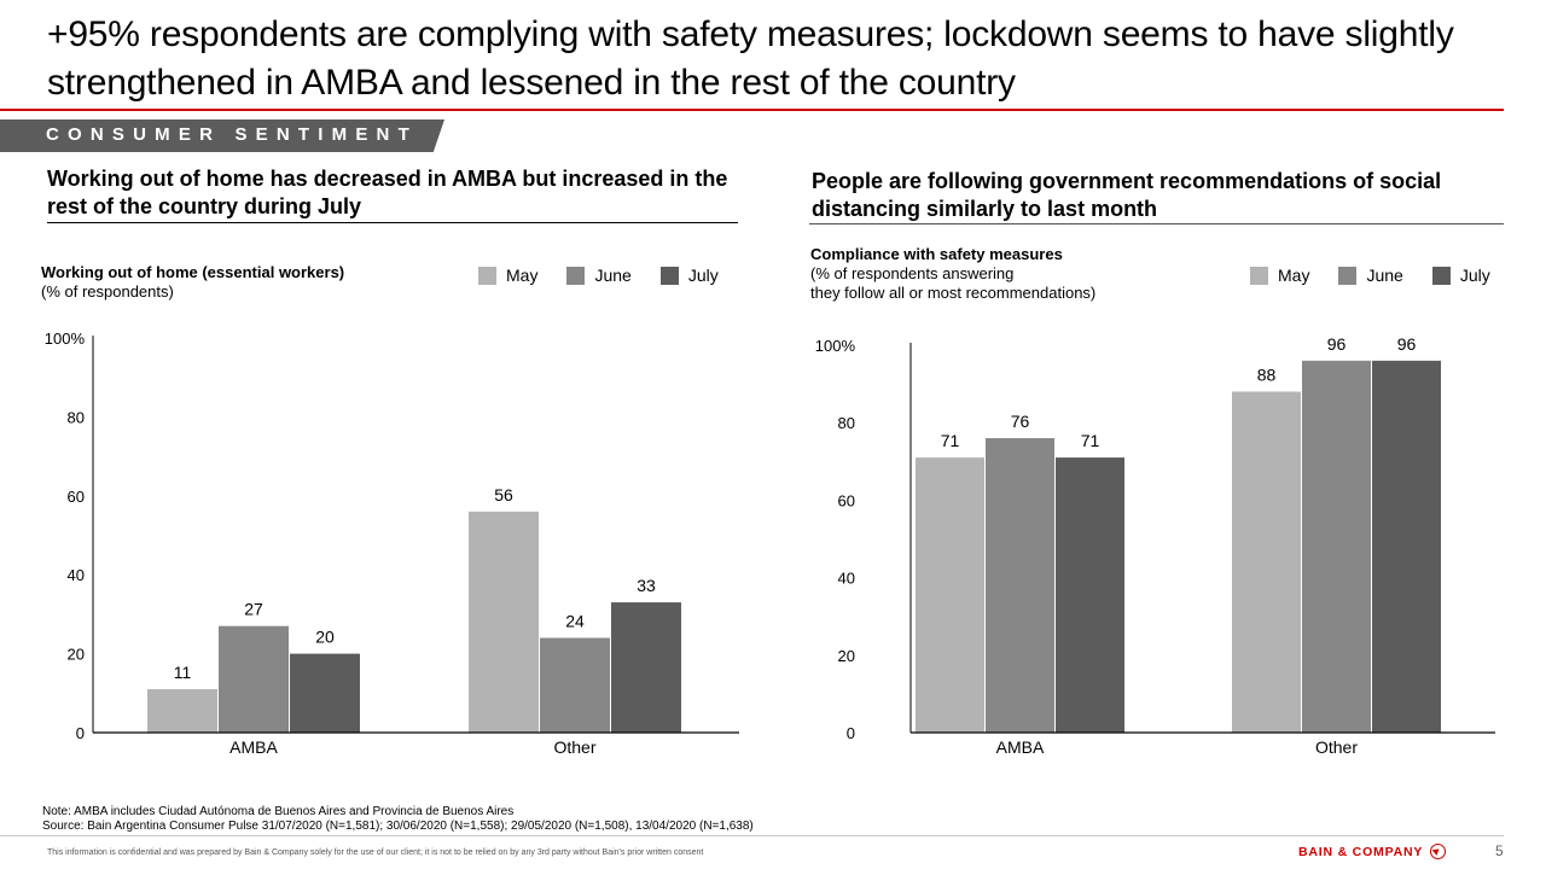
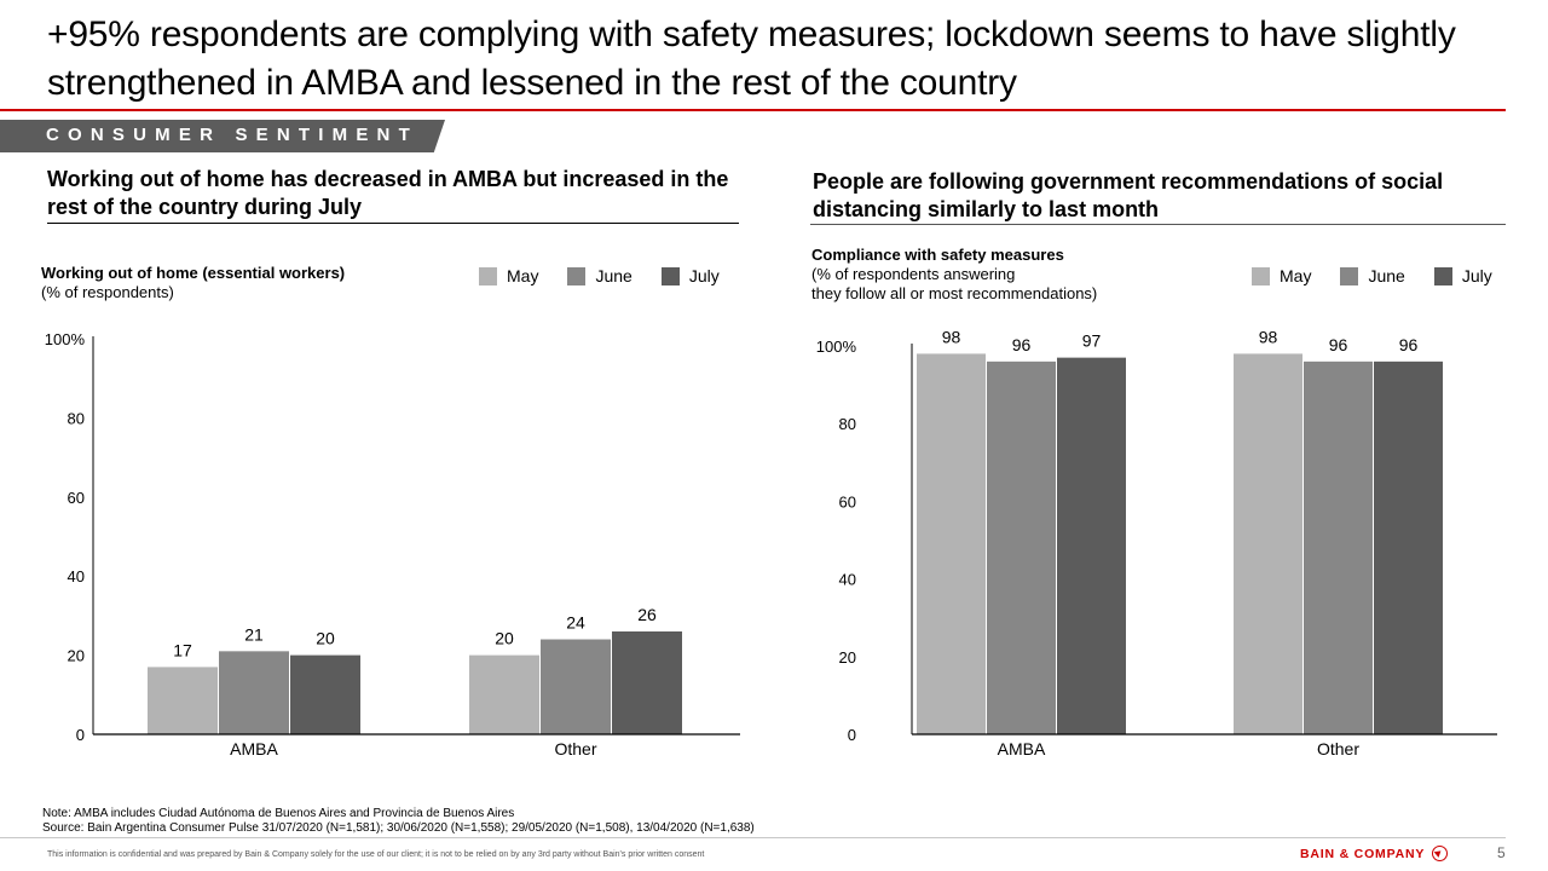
Working out of home (essential workers)/May/AMBA: 11 -> 17
Working out of home (essential workers)/June/AMBA: 27 -> 21
Working out of home (essential workers)/May/Other: 56 -> 20
Working out of home (essential workers)/July/Other: 33 -> 26
Compliance with safety measures/May/AMBA: 71 -> 98
Compliance with safety measures/June/AMBA: 76 -> 96
Compliance with safety measures/July/AMBA: 71 -> 97
Compliance with safety measures/May/Other: 88 -> 98
